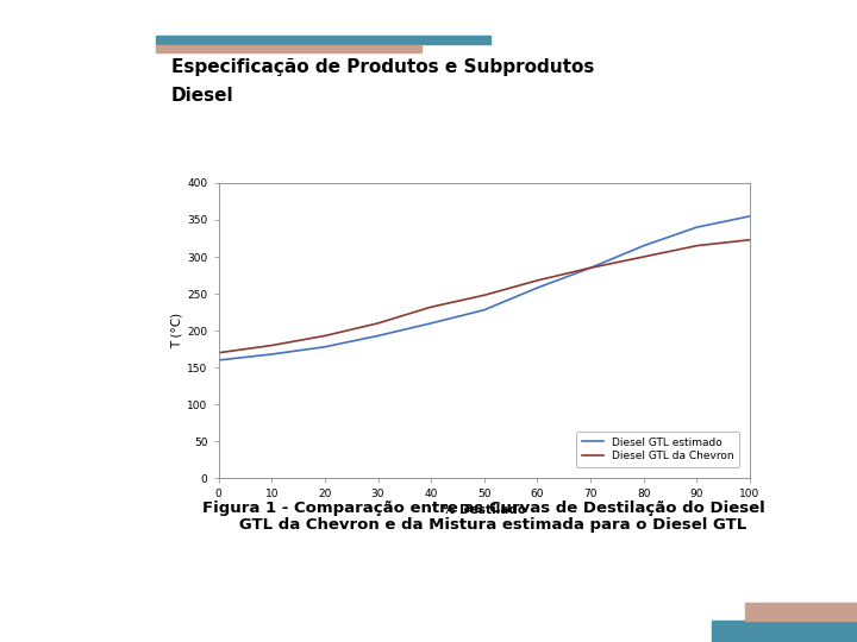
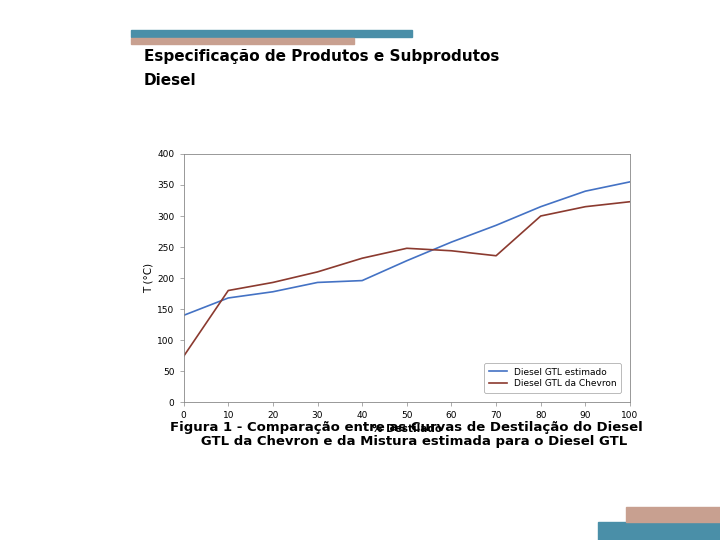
Diesel GTL estimado/0: 160 -> 140
Diesel GTL da Chevron/0: 170 -> 74
Diesel GTL estimado/40: 210 -> 196
Diesel GTL da Chevron/60: 268 -> 244
Diesel GTL da Chevron/70: 285 -> 236
